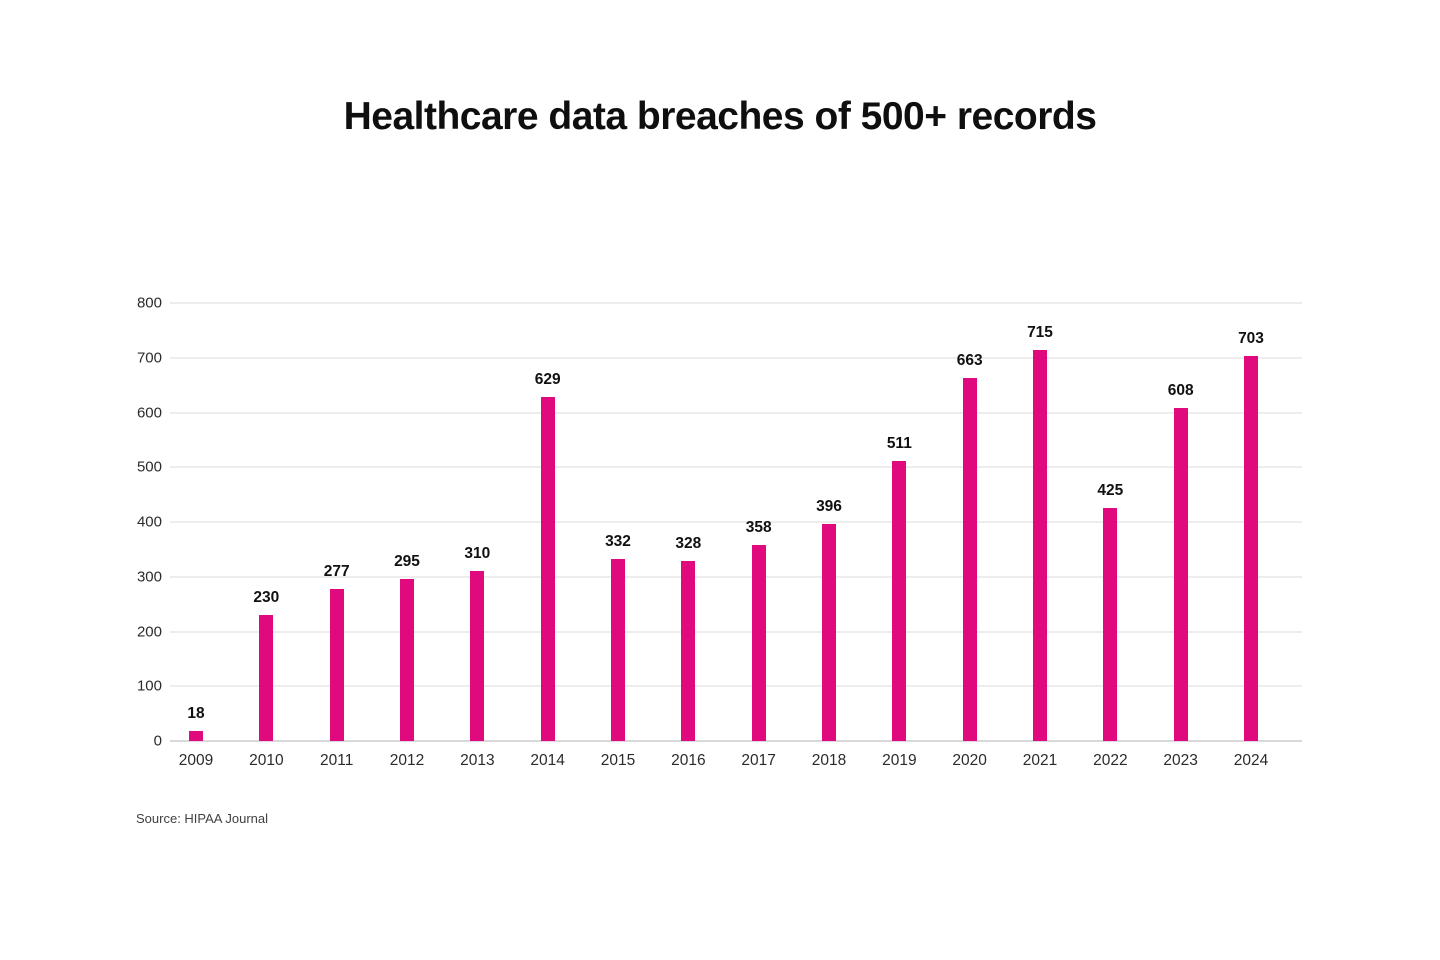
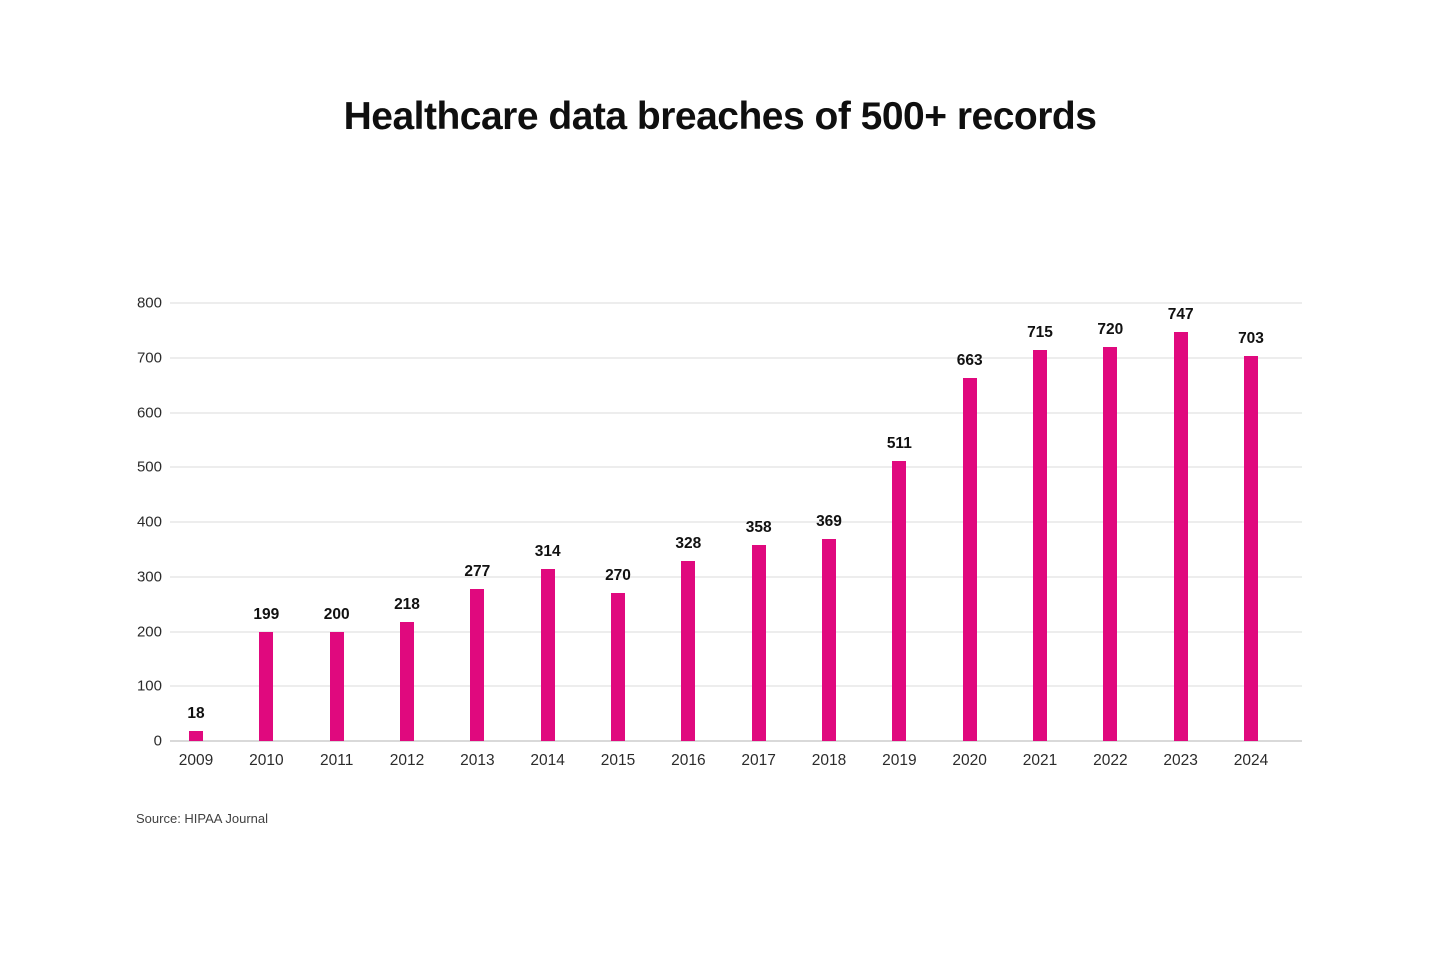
2010: 230 -> 199
2011: 277 -> 200
2012: 295 -> 218
2013: 310 -> 277
2014: 629 -> 314
2015: 332 -> 270
2018: 396 -> 369
2022: 425 -> 720
2023: 608 -> 747
